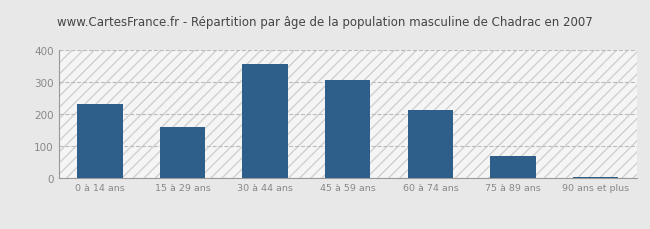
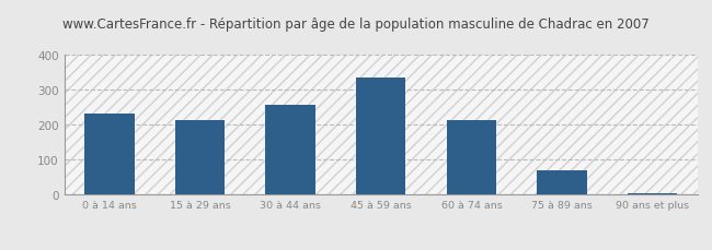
15 à 29 ans: 160 -> 213
30 à 44 ans: 355 -> 256
45 à 59 ans: 305 -> 333
